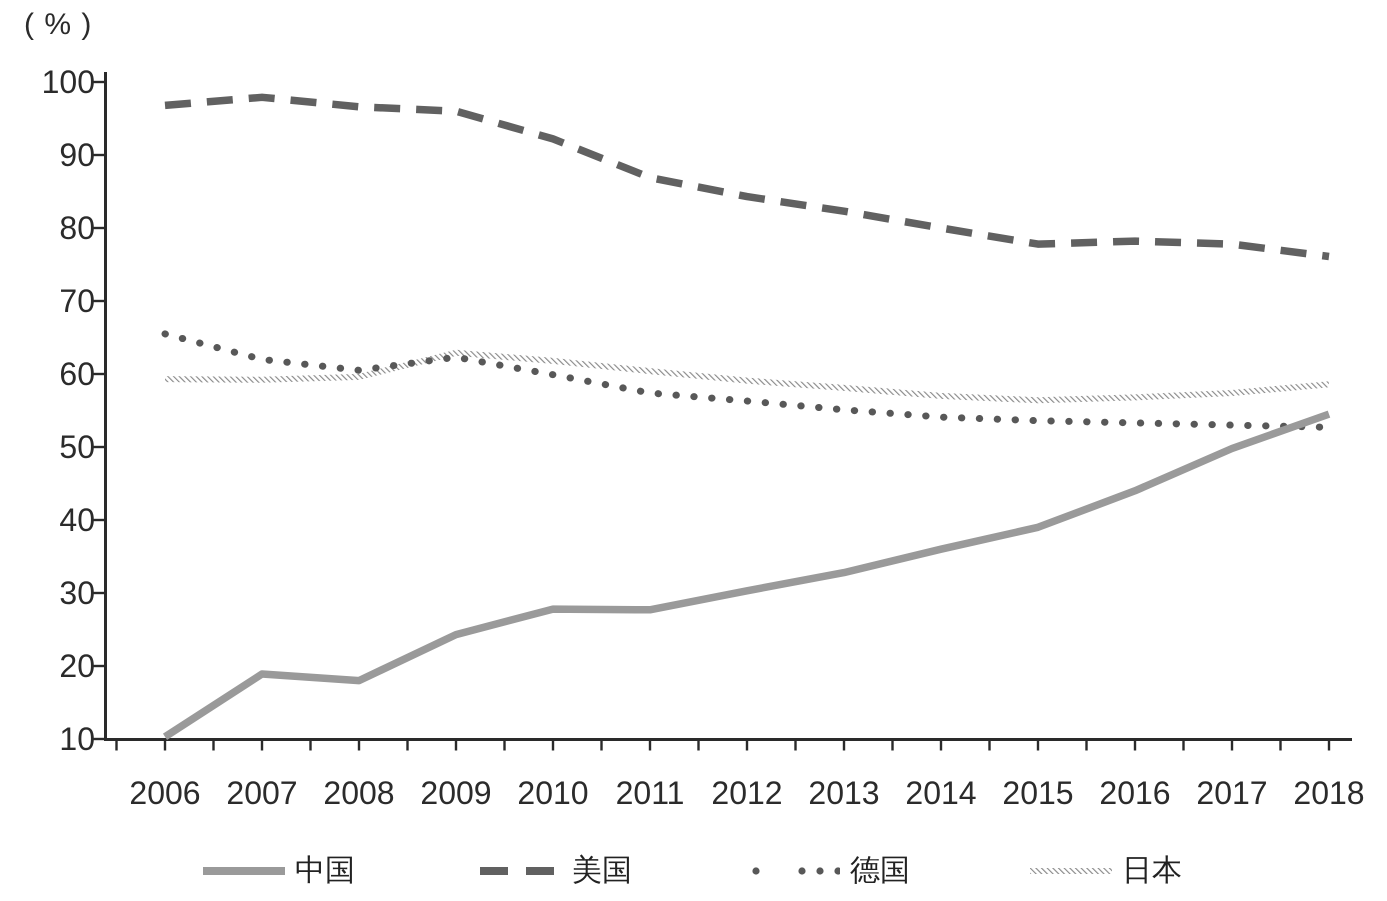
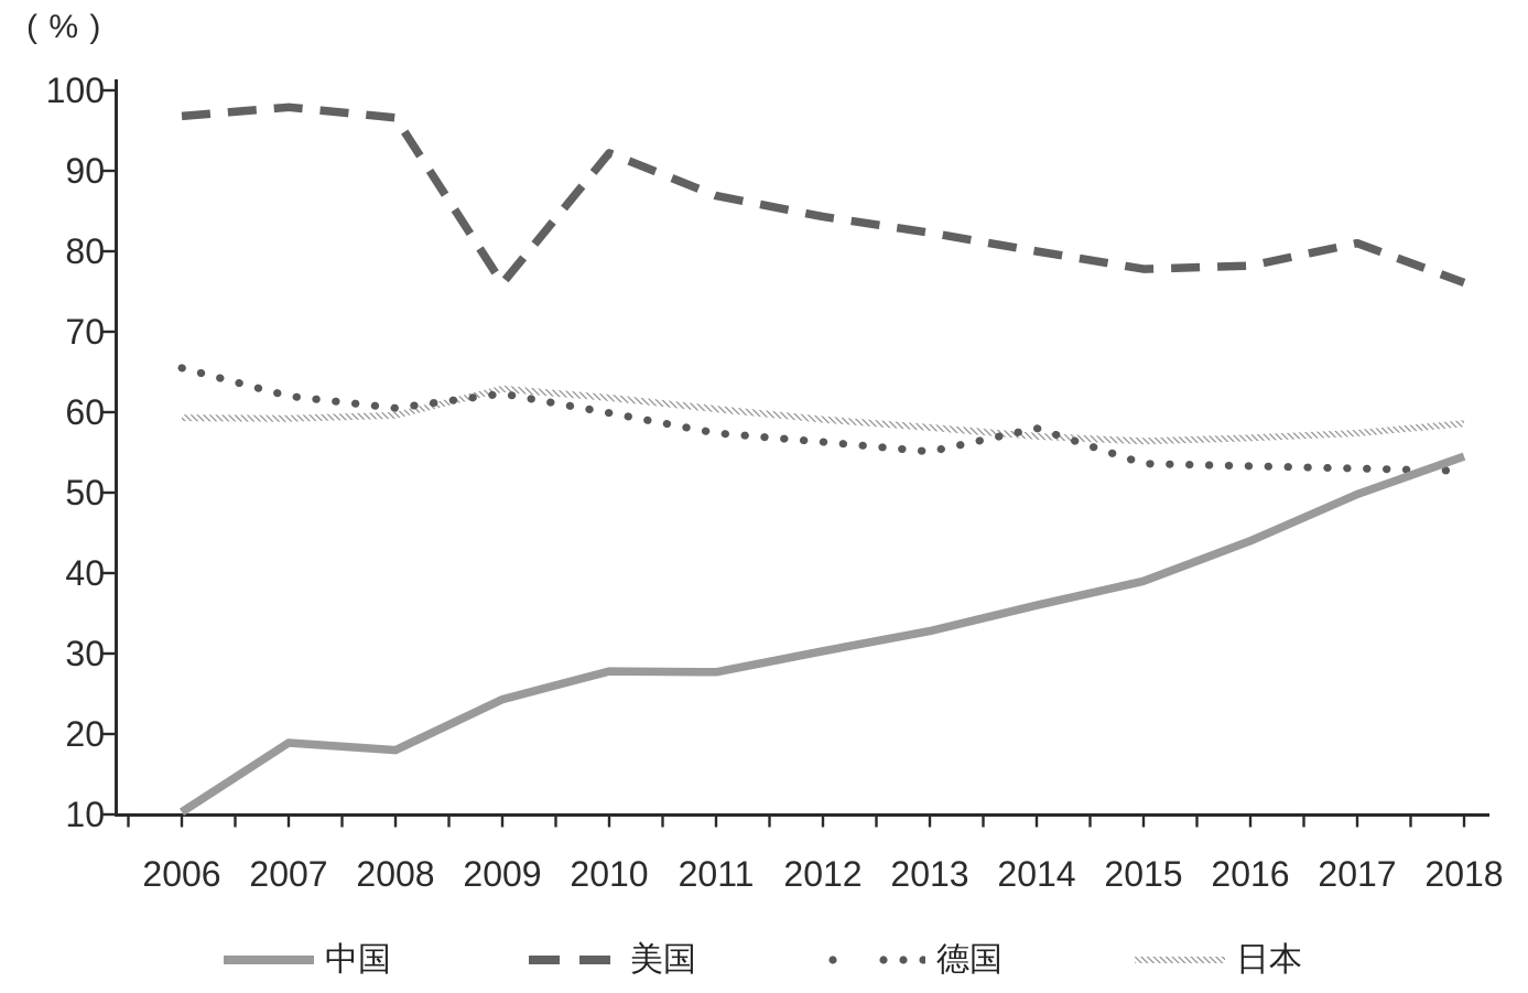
美国/2009: 96 -> 76
德国/2014: 54 -> 58
美国/2017: 78 -> 81
